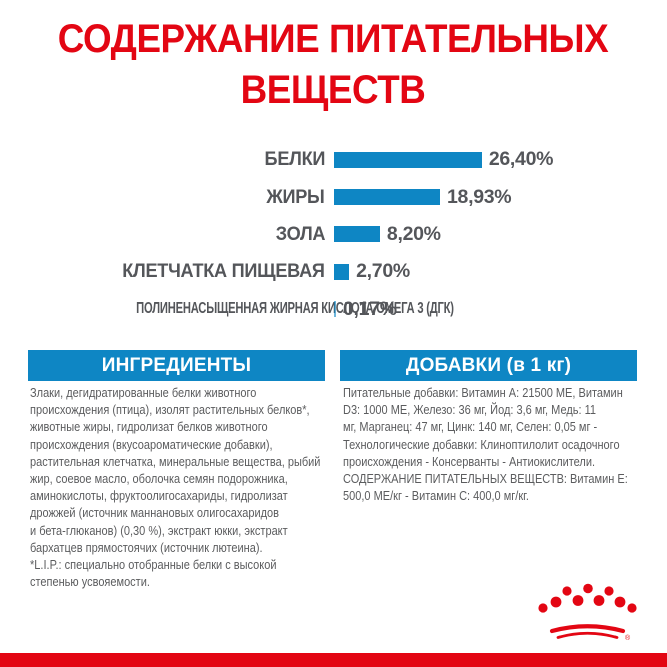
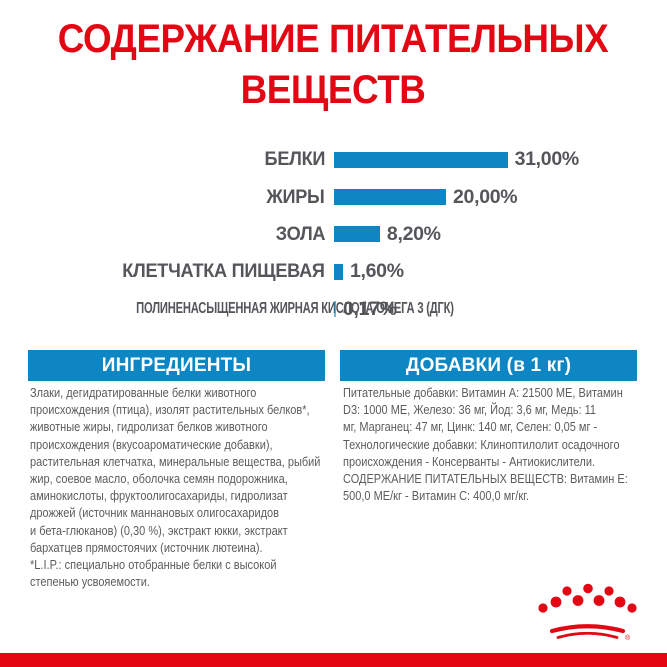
БЕЛКИ: 26,40% -> 31,00%
ЖИРЫ: 18,93% -> 20,00%
КЛЕТЧАТКА ПИЩЕВАЯ: 2,70% -> 1,60%
